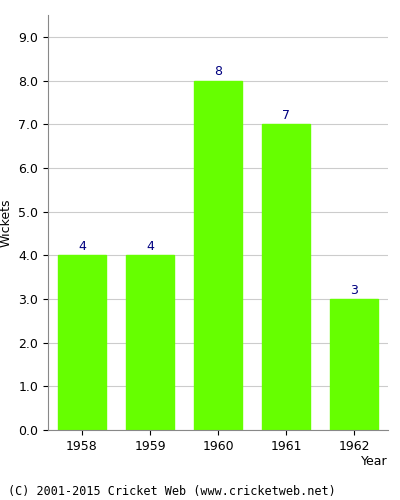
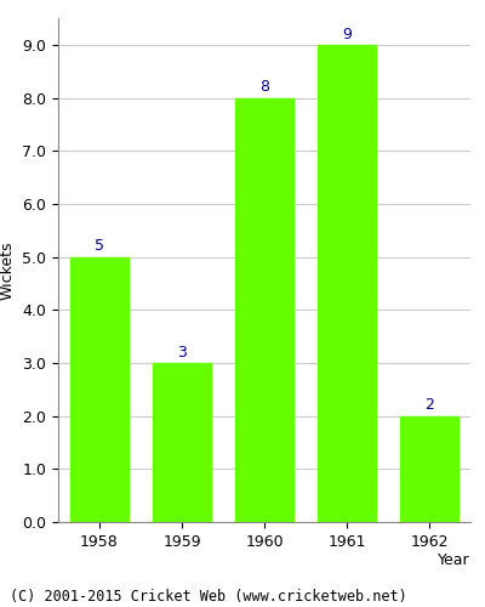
1958: 4 -> 5
1959: 4 -> 3
1961: 7 -> 9
1962: 3 -> 2
